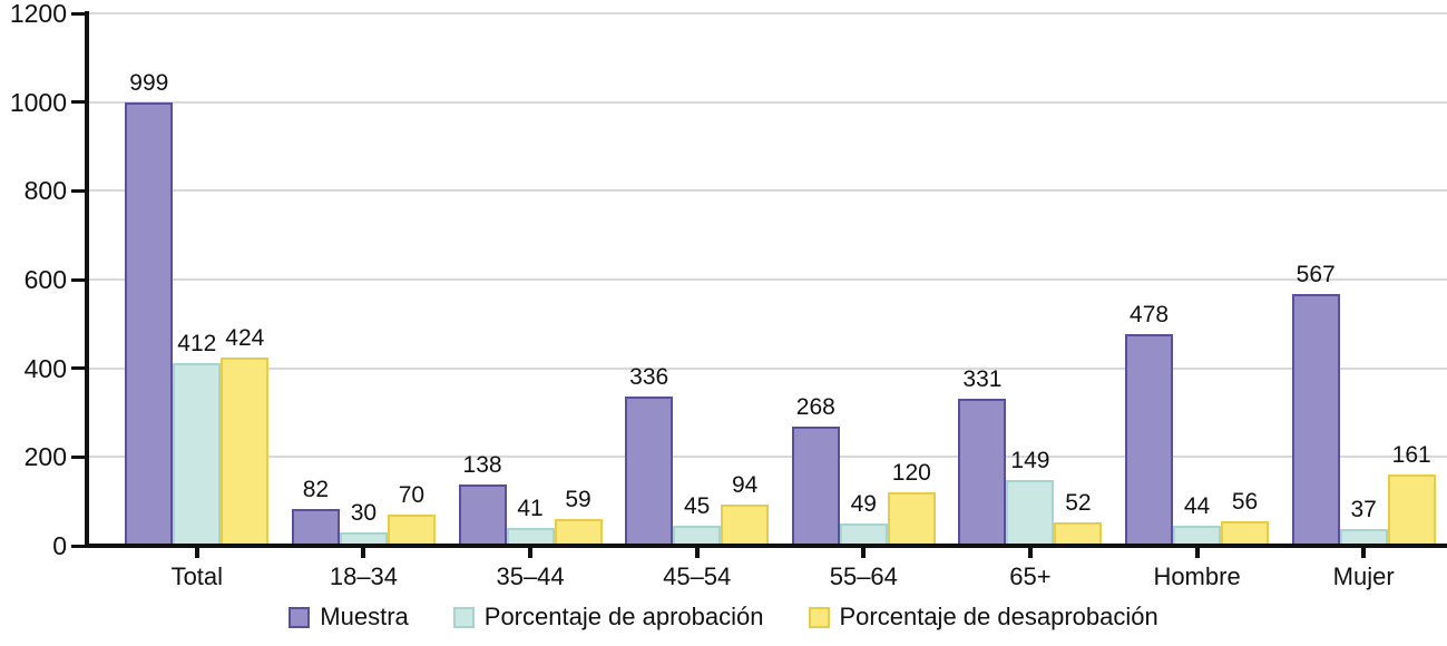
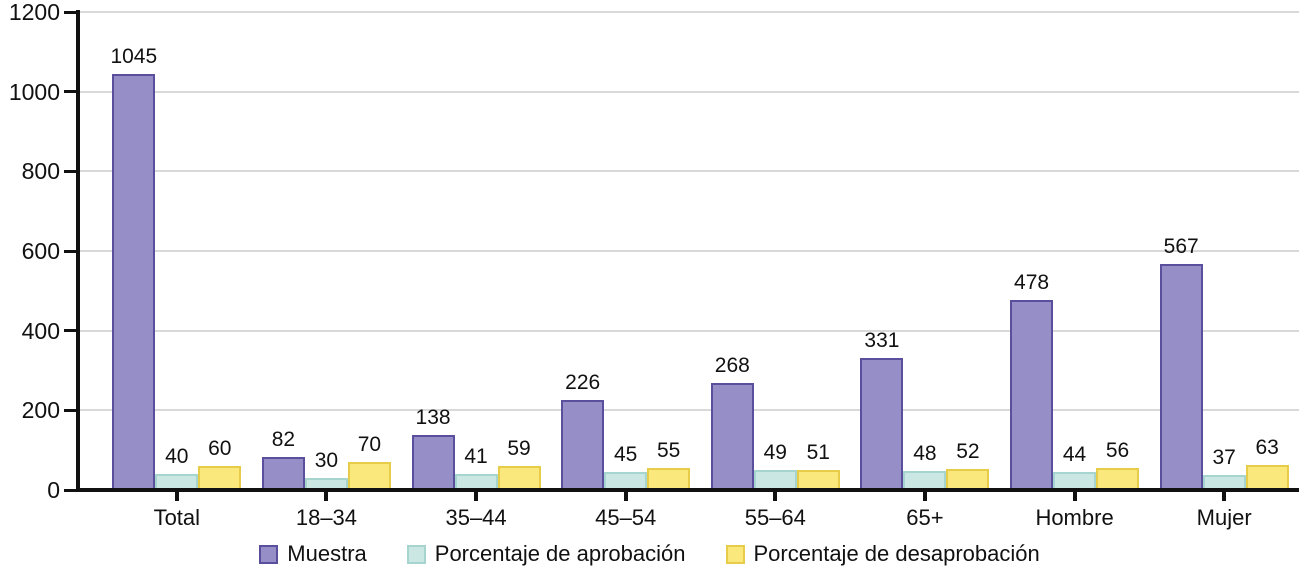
Muestra/Total: 999 -> 1045
Porcentaje de aprobación/Total: 412 -> 40
Porcentaje de desaprobación/Total: 424 -> 60
Muestra/45–54: 336 -> 226
Porcentaje de desaprobación/45–54: 94 -> 55
Porcentaje de desaprobación/55–64: 120 -> 51
Porcentaje de aprobación/65+: 149 -> 48
Porcentaje de desaprobación/Mujer: 161 -> 63
